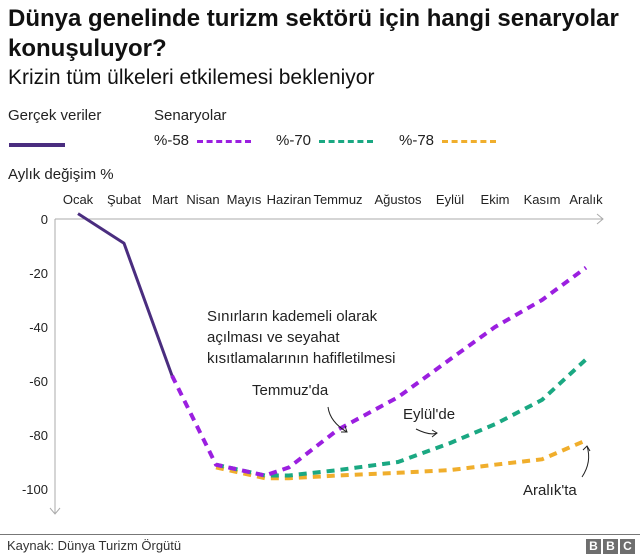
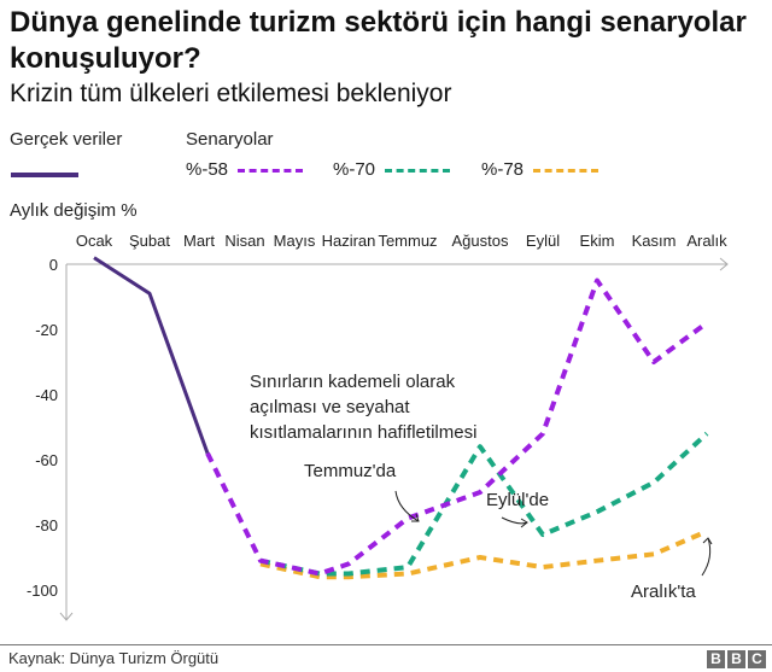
%-58/Ağustos: -66 -> -70
%-70/Ağustos: -90 -> -56
%-78/Ağustos: -94 -> -90
%-58/Ekim: -40 -> -5
